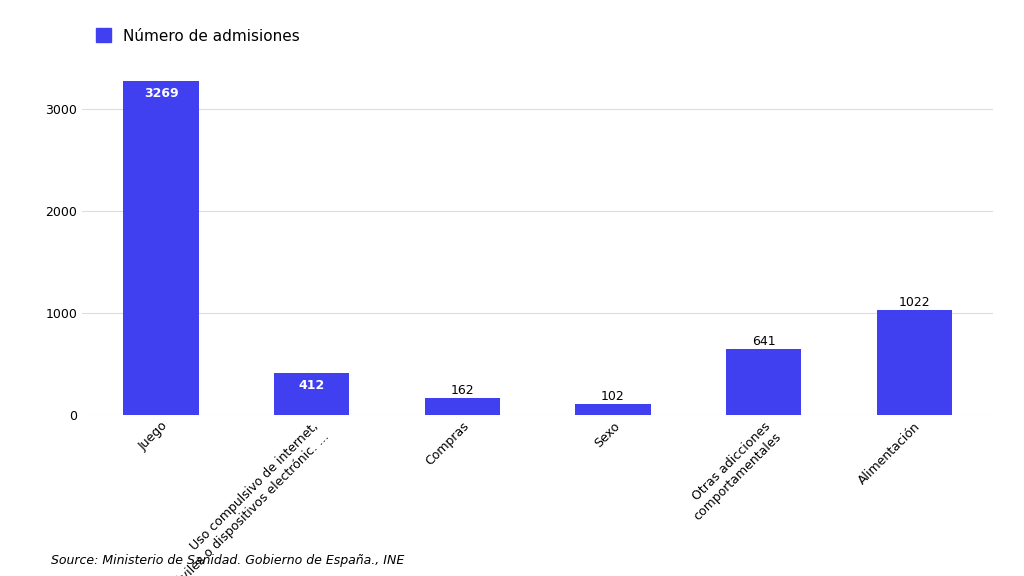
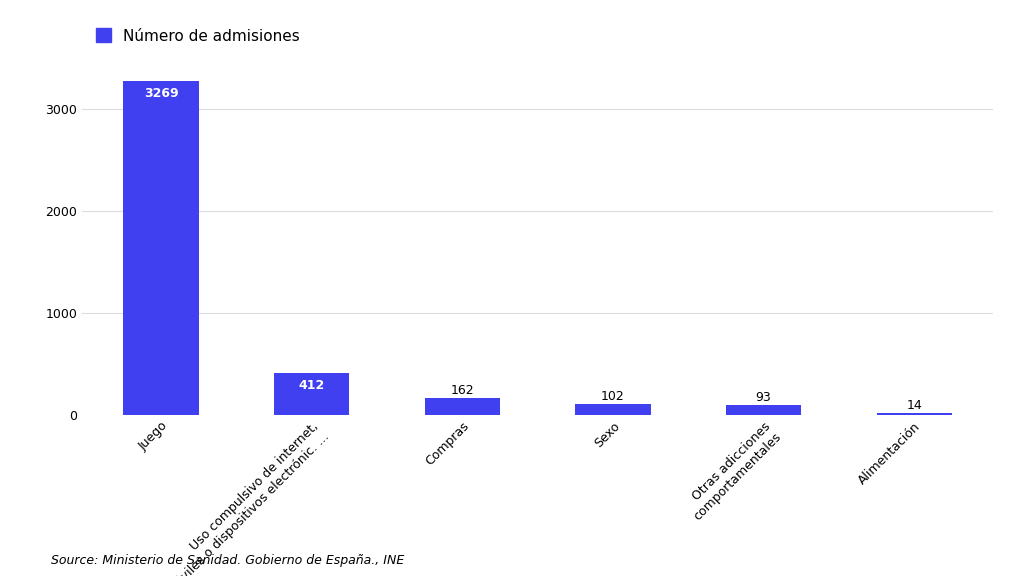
Otras adicciones comportamentales: 641 -> 93
Alimentación: 1022 -> 14
